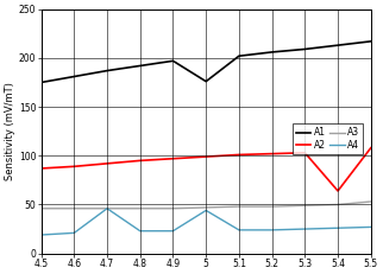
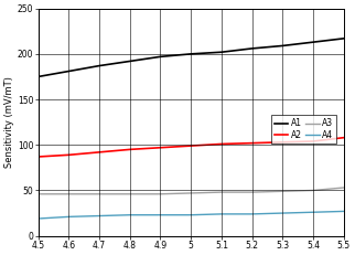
A4/4.7: 46 -> 22
A1/5: 176 -> 200
A4/5: 44 -> 23
A2/5.4: 64 -> 104
